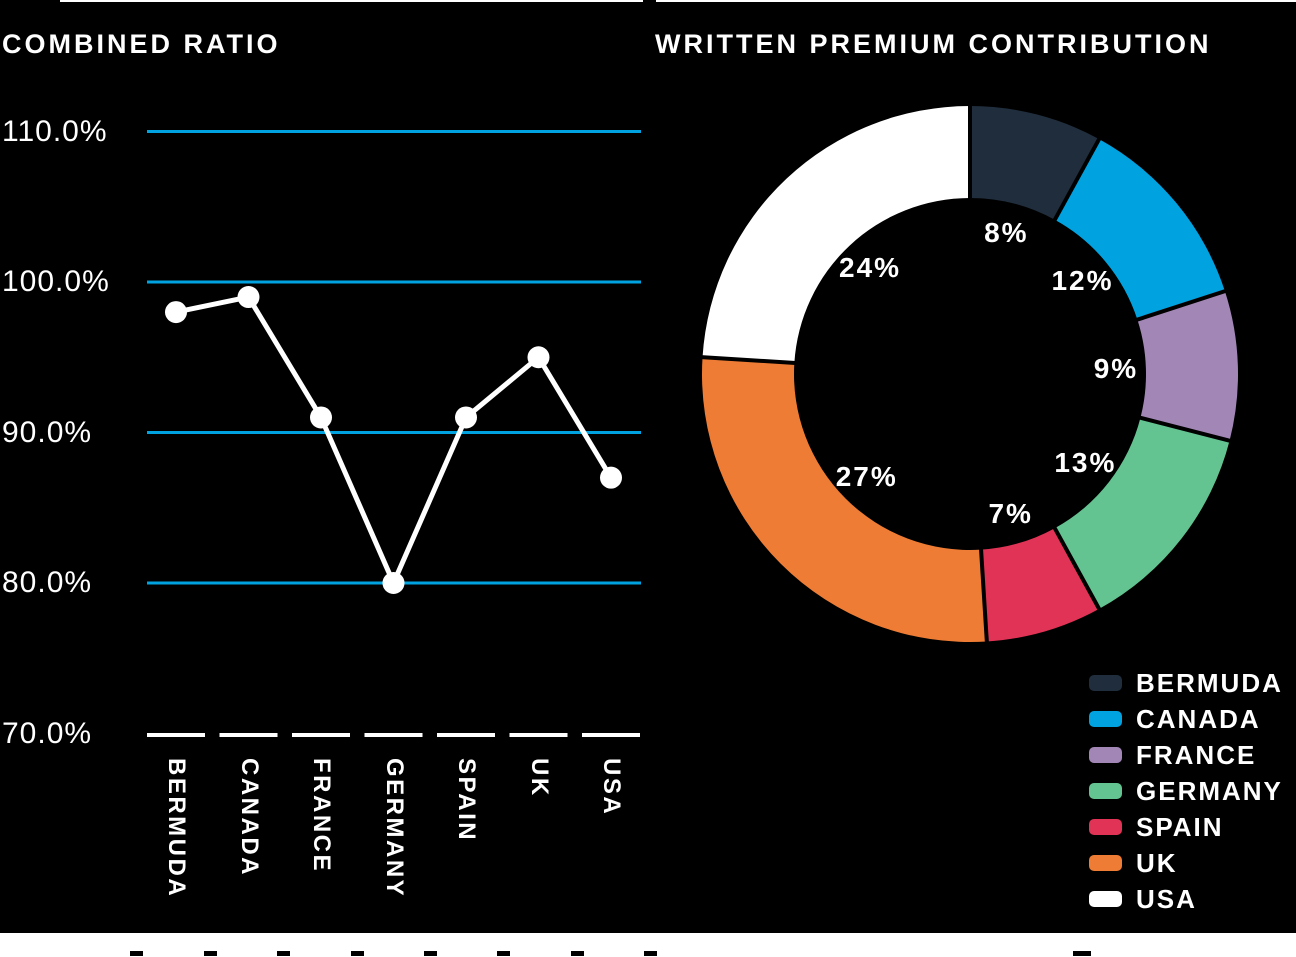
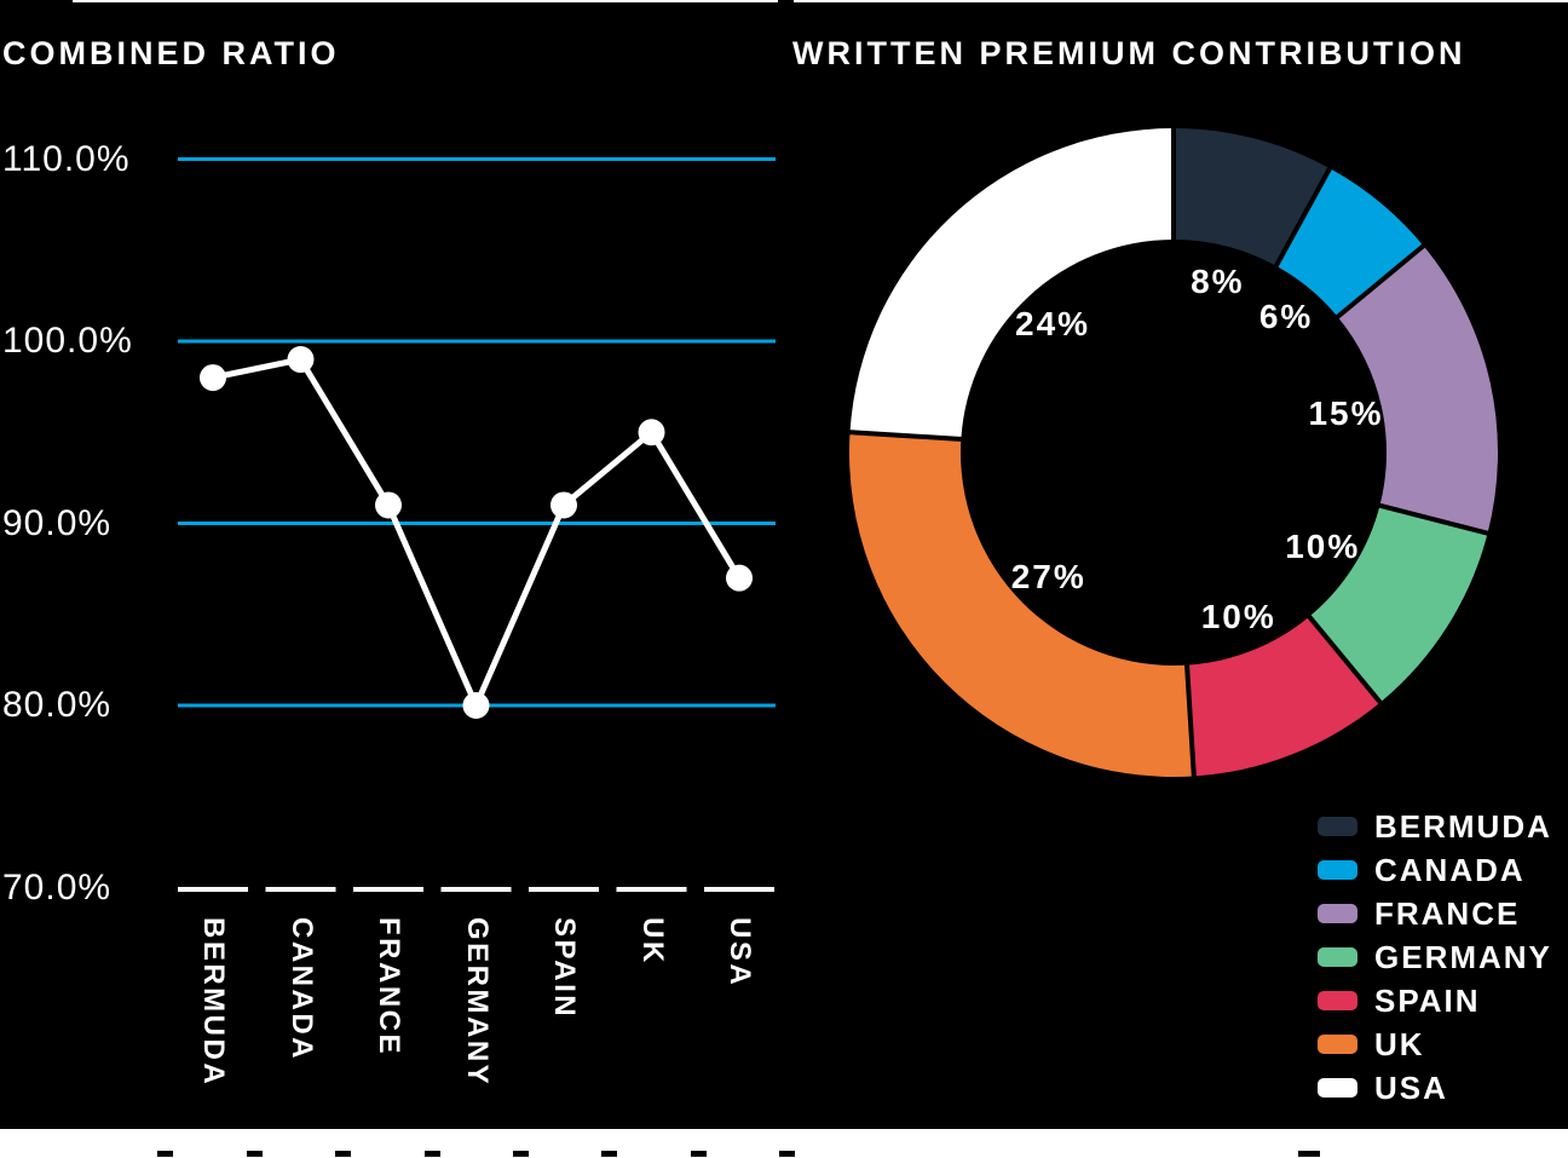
WRITTEN PREMIUM CONTRIBUTION/CANADA: 12% -> 6%
WRITTEN PREMIUM CONTRIBUTION/FRANCE: 9% -> 15%
WRITTEN PREMIUM CONTRIBUTION/GERMANY: 13% -> 10%
WRITTEN PREMIUM CONTRIBUTION/SPAIN: 7% -> 10%
